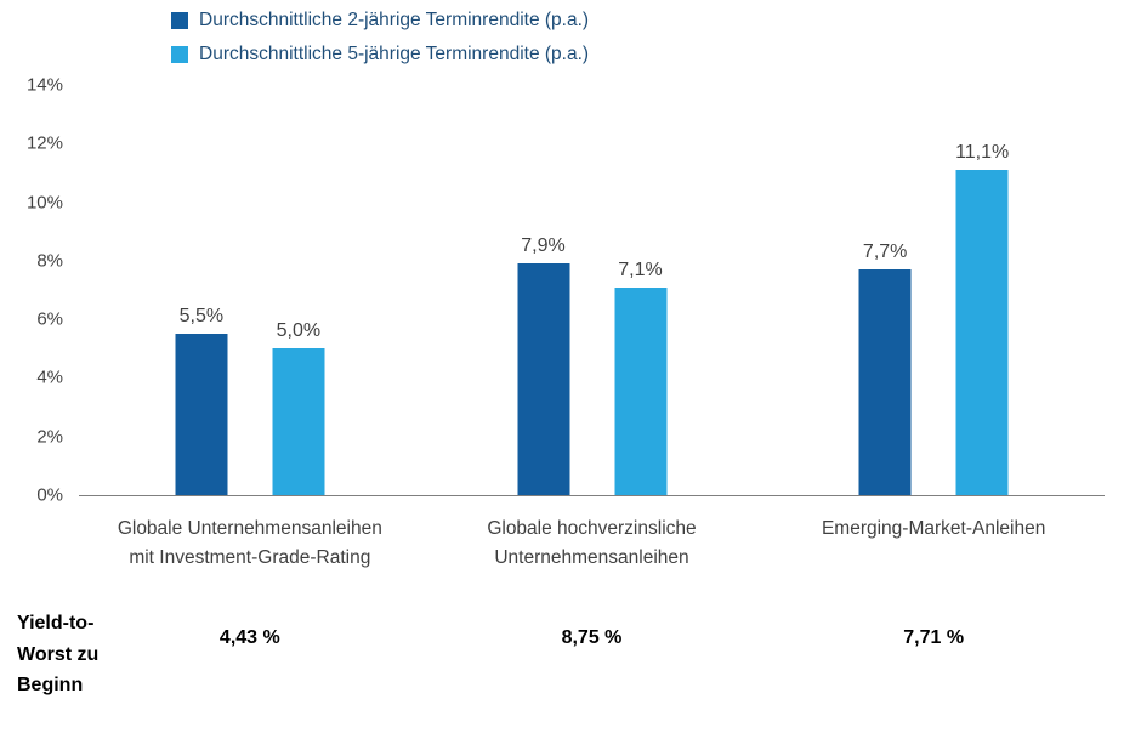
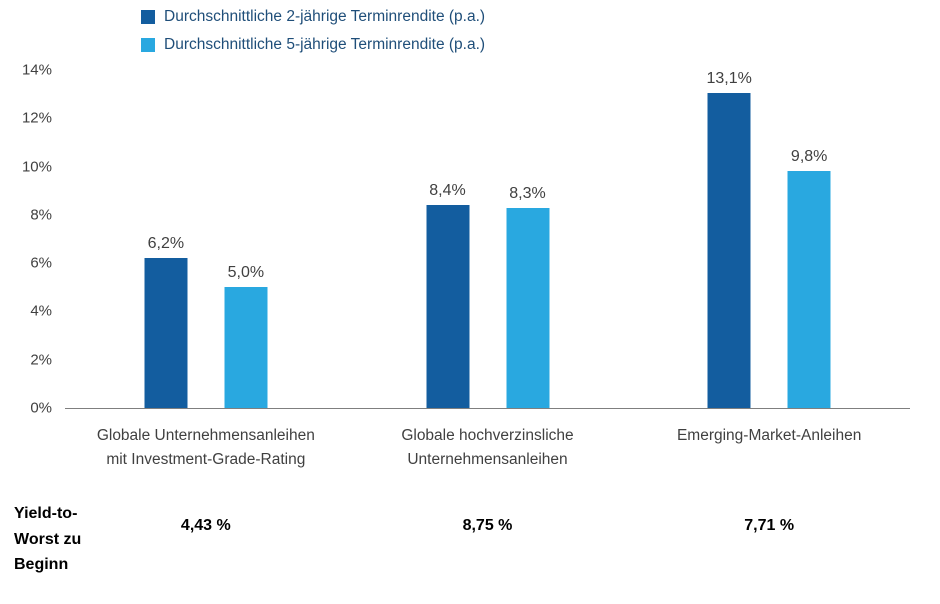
Durchschnittliche 2-jährige Terminrendite (p.a.)/Globale Unternehmensanleihen mit Investment-Grade-Rating: 5,5% -> 6,2%
Durchschnittliche 2-jährige Terminrendite (p.a.)/Globale hochverzinsliche Unternehmensanleihen: 7,9% -> 8,4%
Durchschnittliche 5-jährige Terminrendite (p.a.)/Globale hochverzinsliche Unternehmensanleihen: 7,1% -> 8,3%
Durchschnittliche 2-jährige Terminrendite (p.a.)/Emerging-Market-Anleihen: 7,7% -> 13,1%
Durchschnittliche 5-jährige Terminrendite (p.a.)/Emerging-Market-Anleihen: 11,1% -> 9,8%
